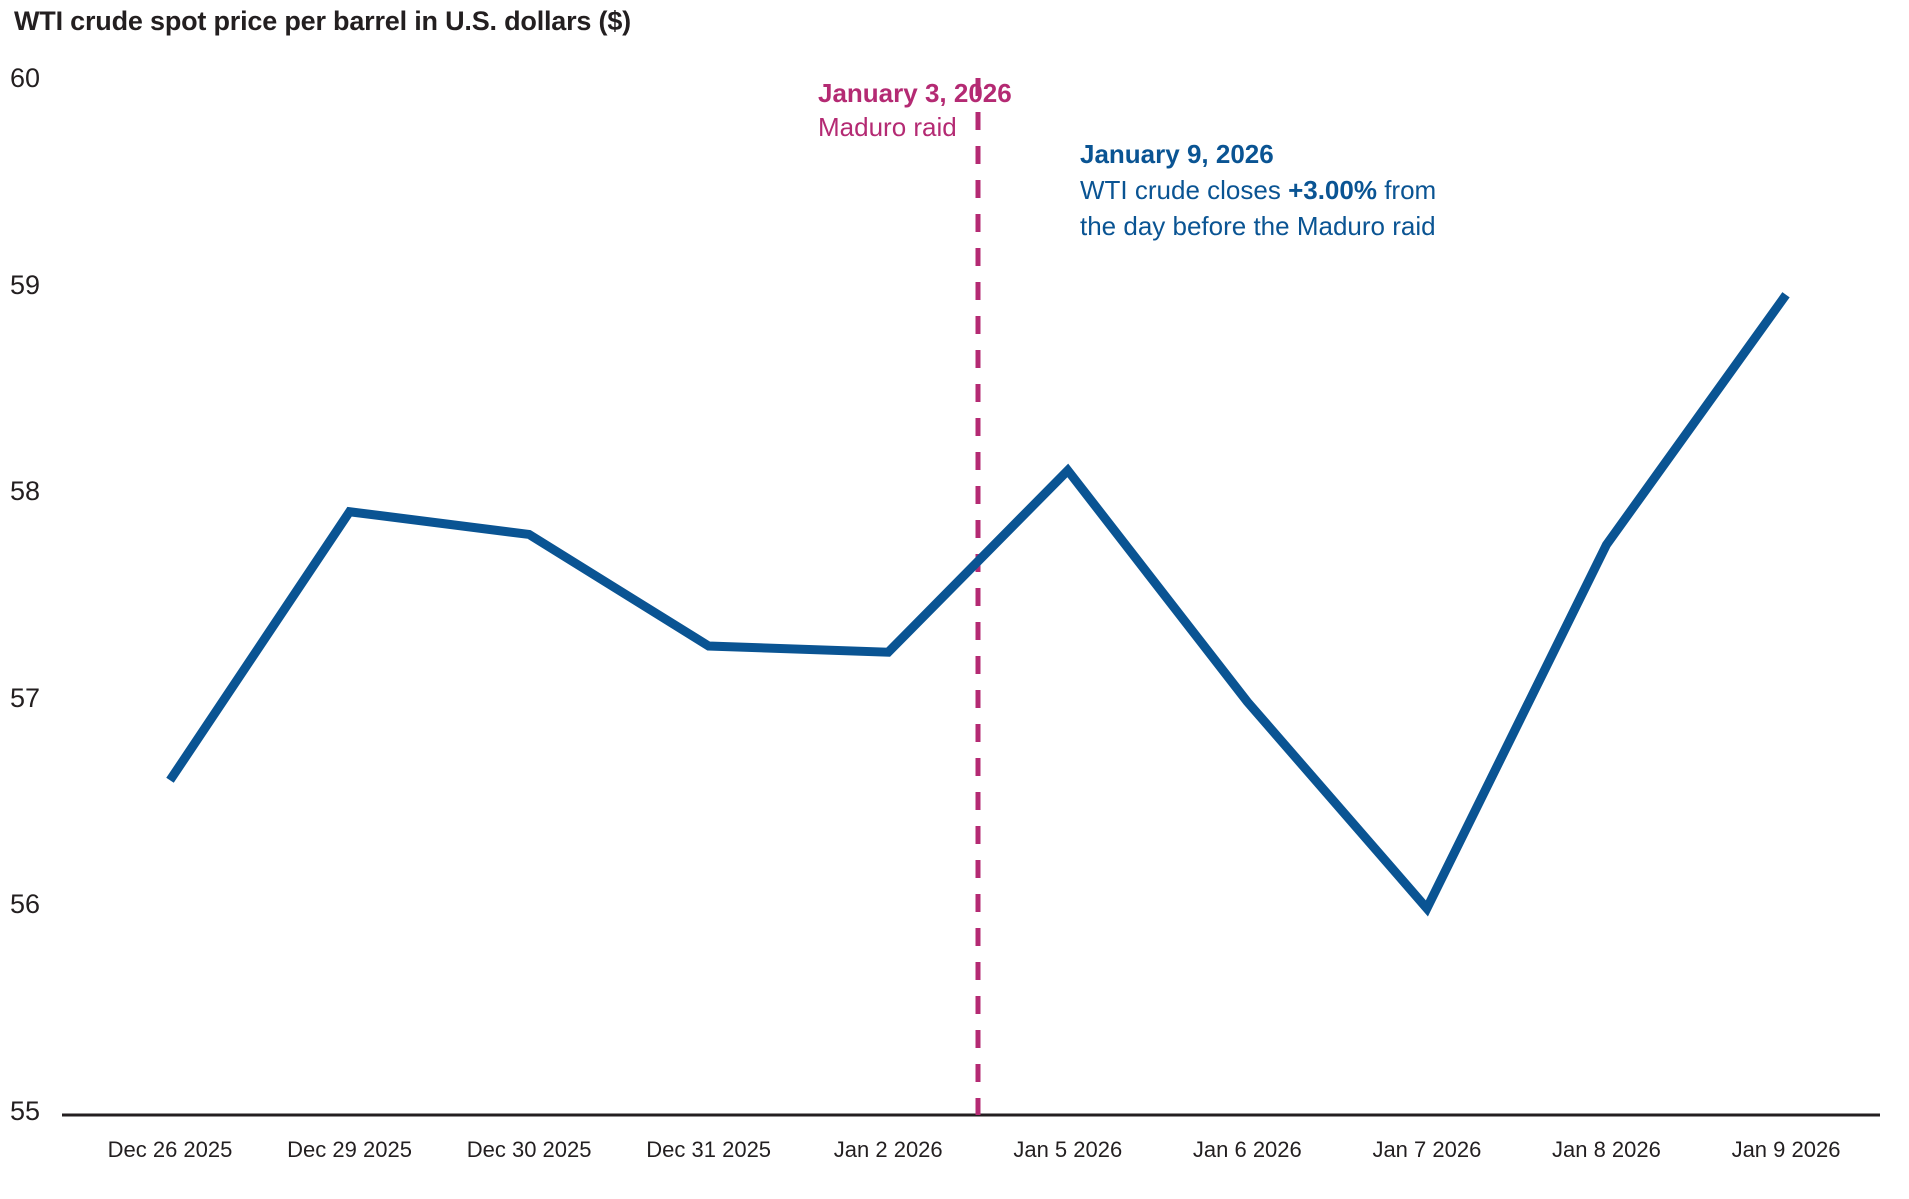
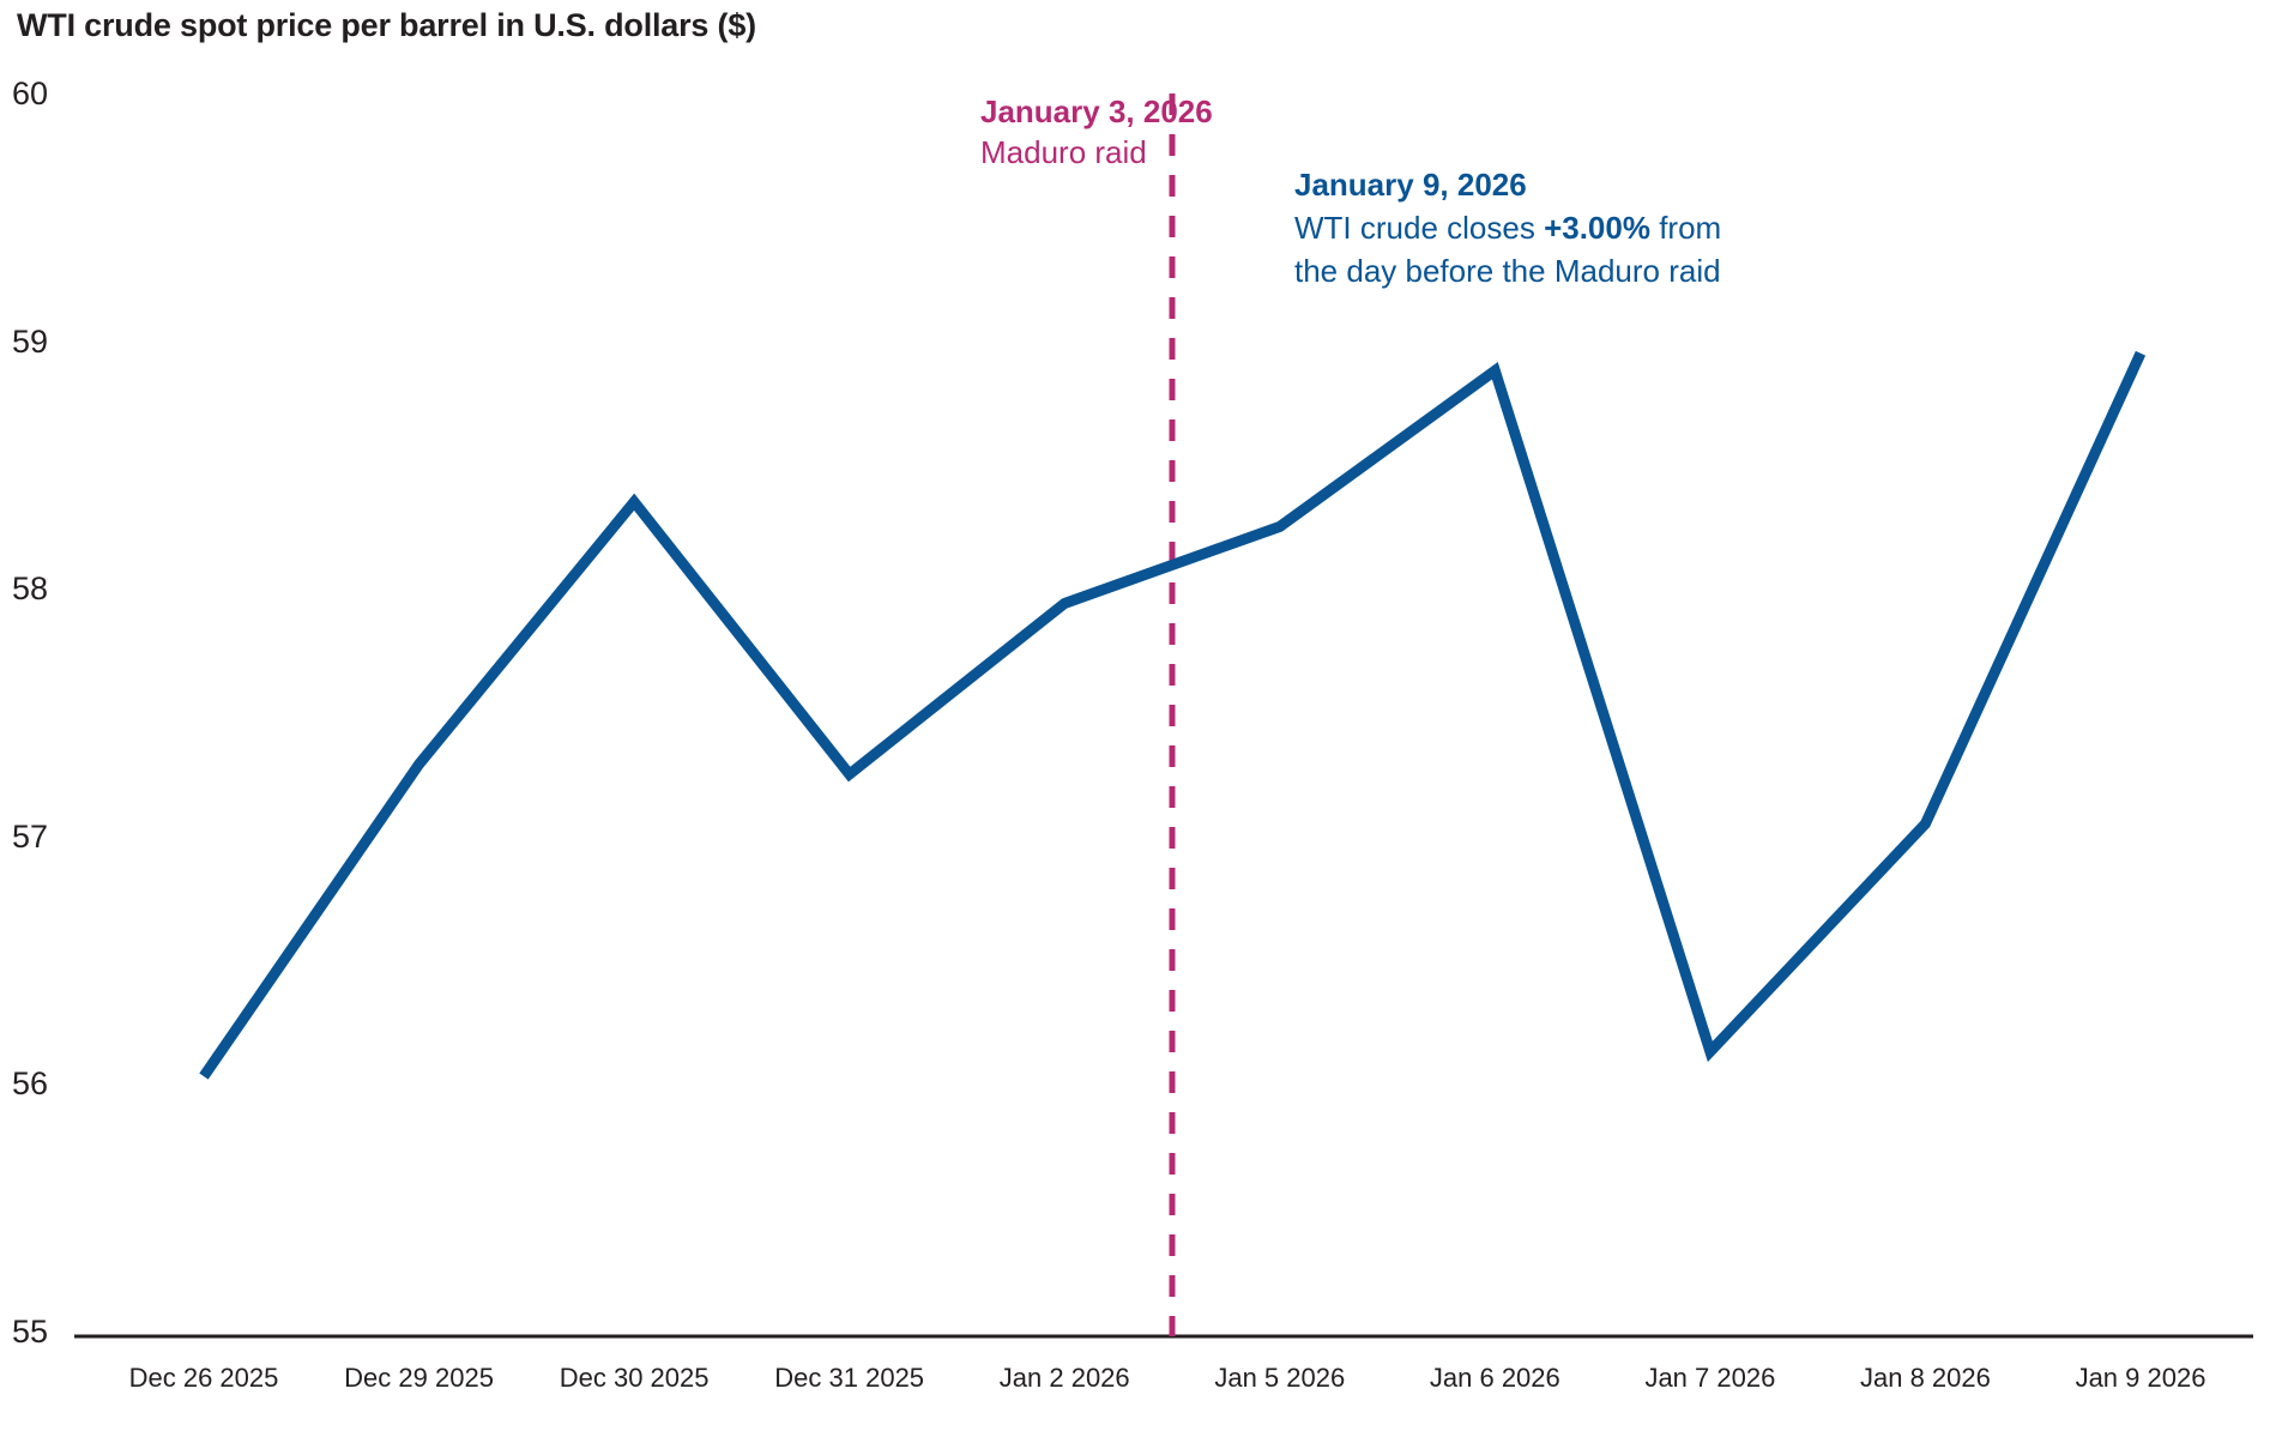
Dec 26 2025: 56.62 -> 56.05
Dec 29 2025: 57.92 -> 57.31
Dec 30 2025: 57.81 -> 58.37
Jan 2 2026: 57.24 -> 57.96
Jan 5 2026: 58.12 -> 58.27
Jan 6 2026: 57.00 -> 58.90
Jan 7 2026: 56.00 -> 56.15
Jan 8 2026: 57.76 -> 57.07
